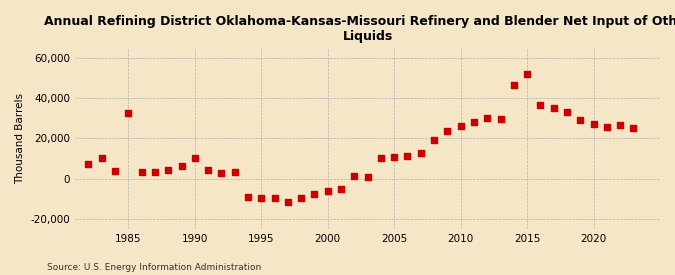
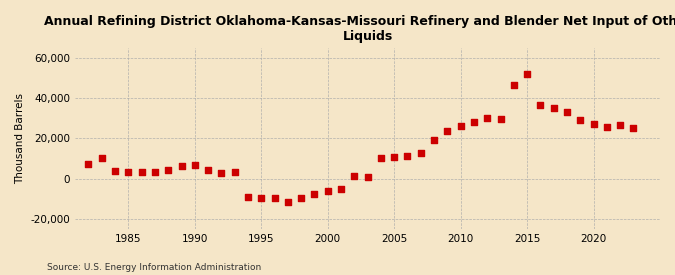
1985: 32,500 -> 3,500
1990: 10,500 -> 7,000
